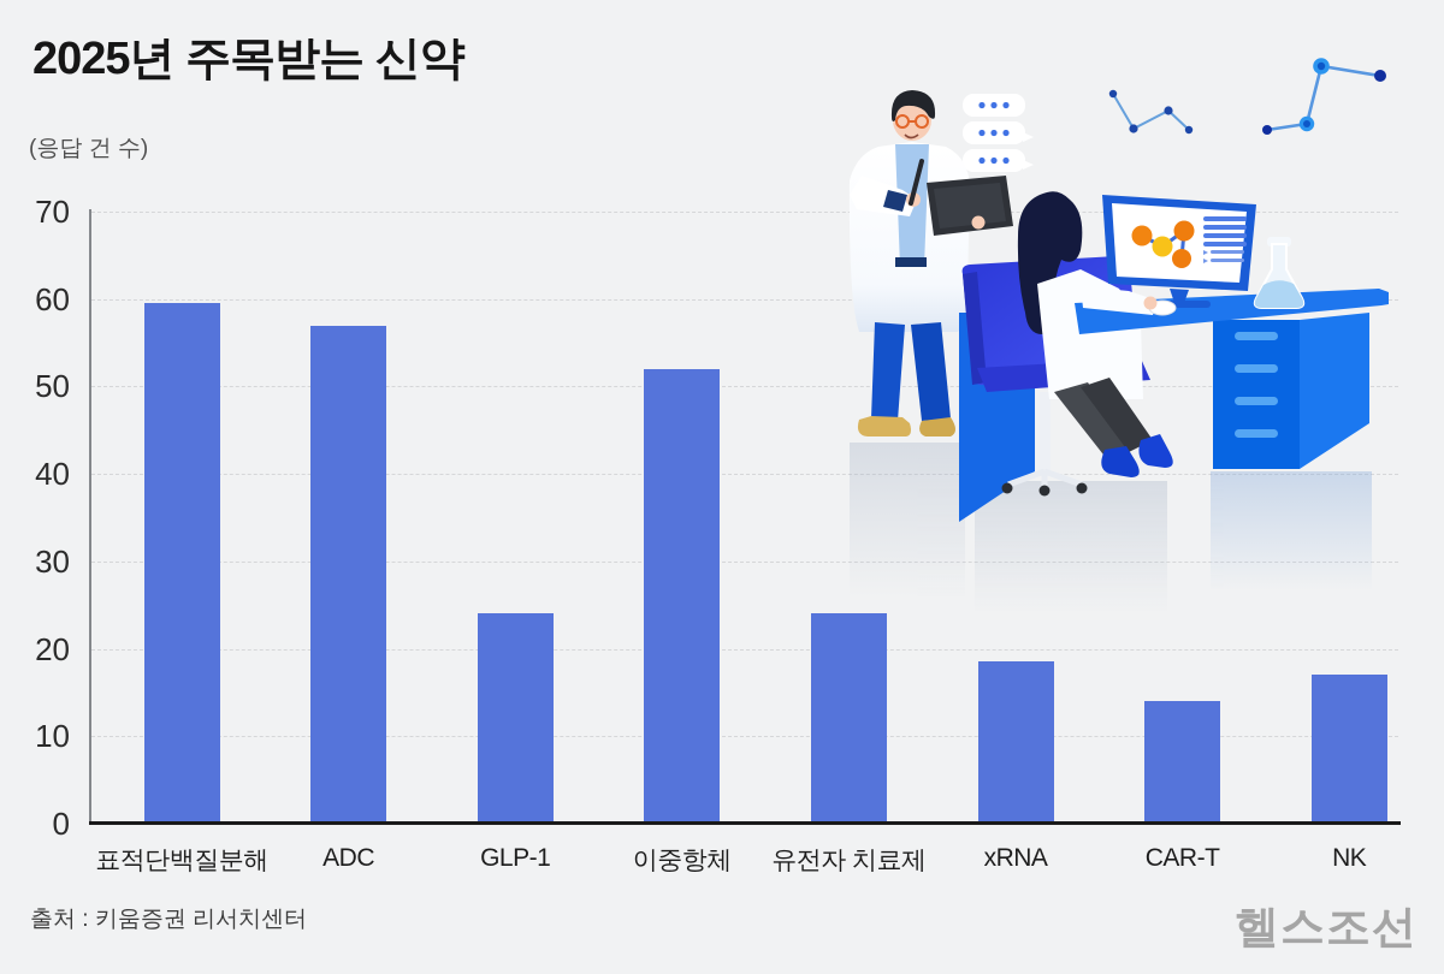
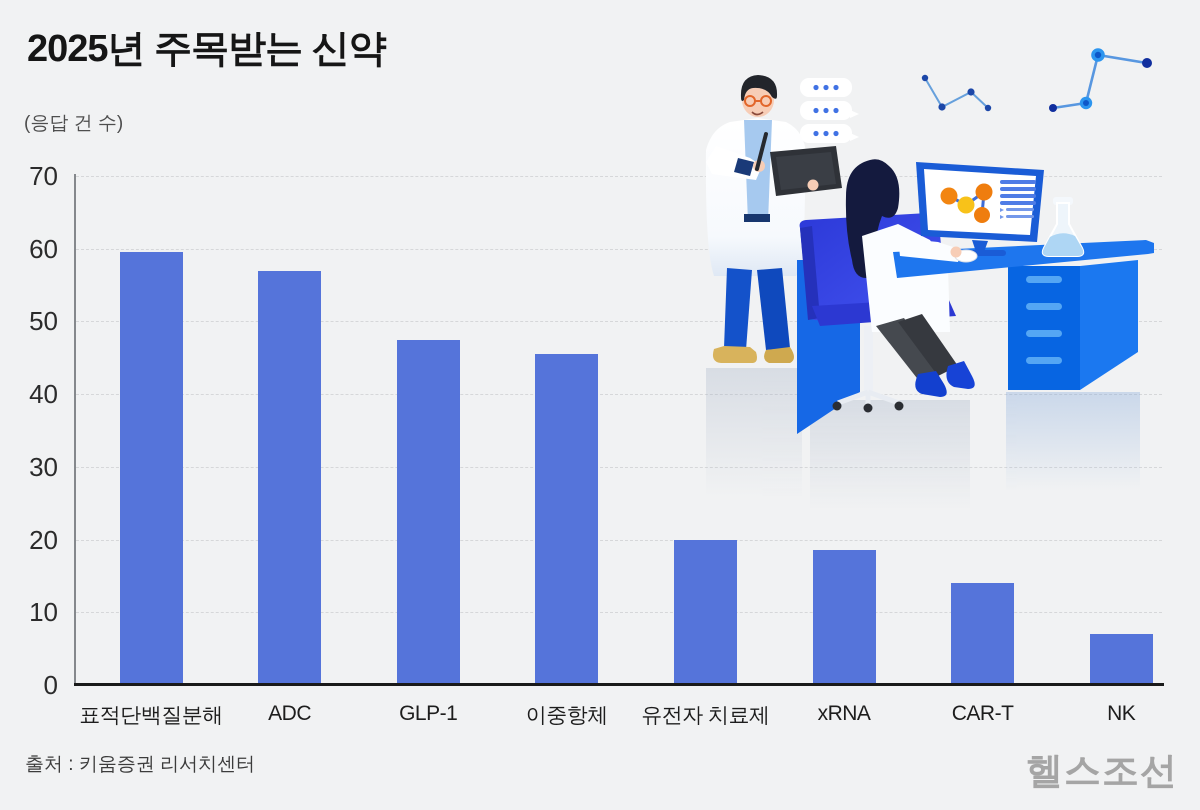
GLP-1: 24 -> 48
이중항체: 52 -> 46
유전자 치료제: 24 -> 20
NK: 17 -> 7
